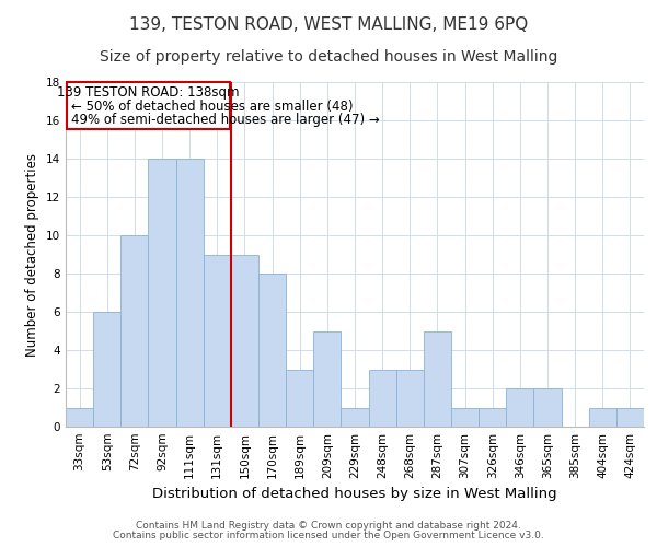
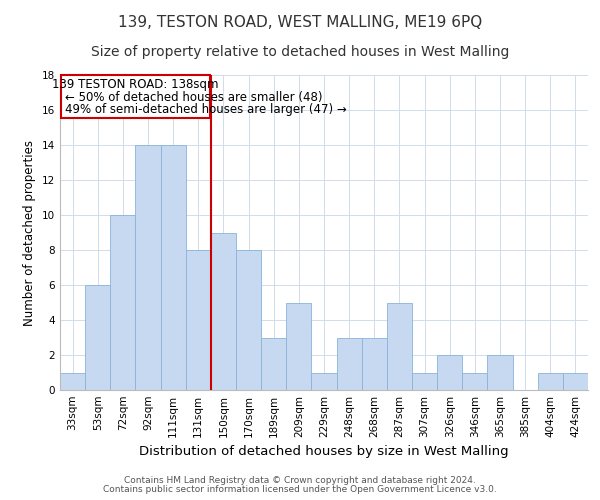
131sqm: 9 -> 8
326sqm: 1 -> 2
346sqm: 2 -> 1
